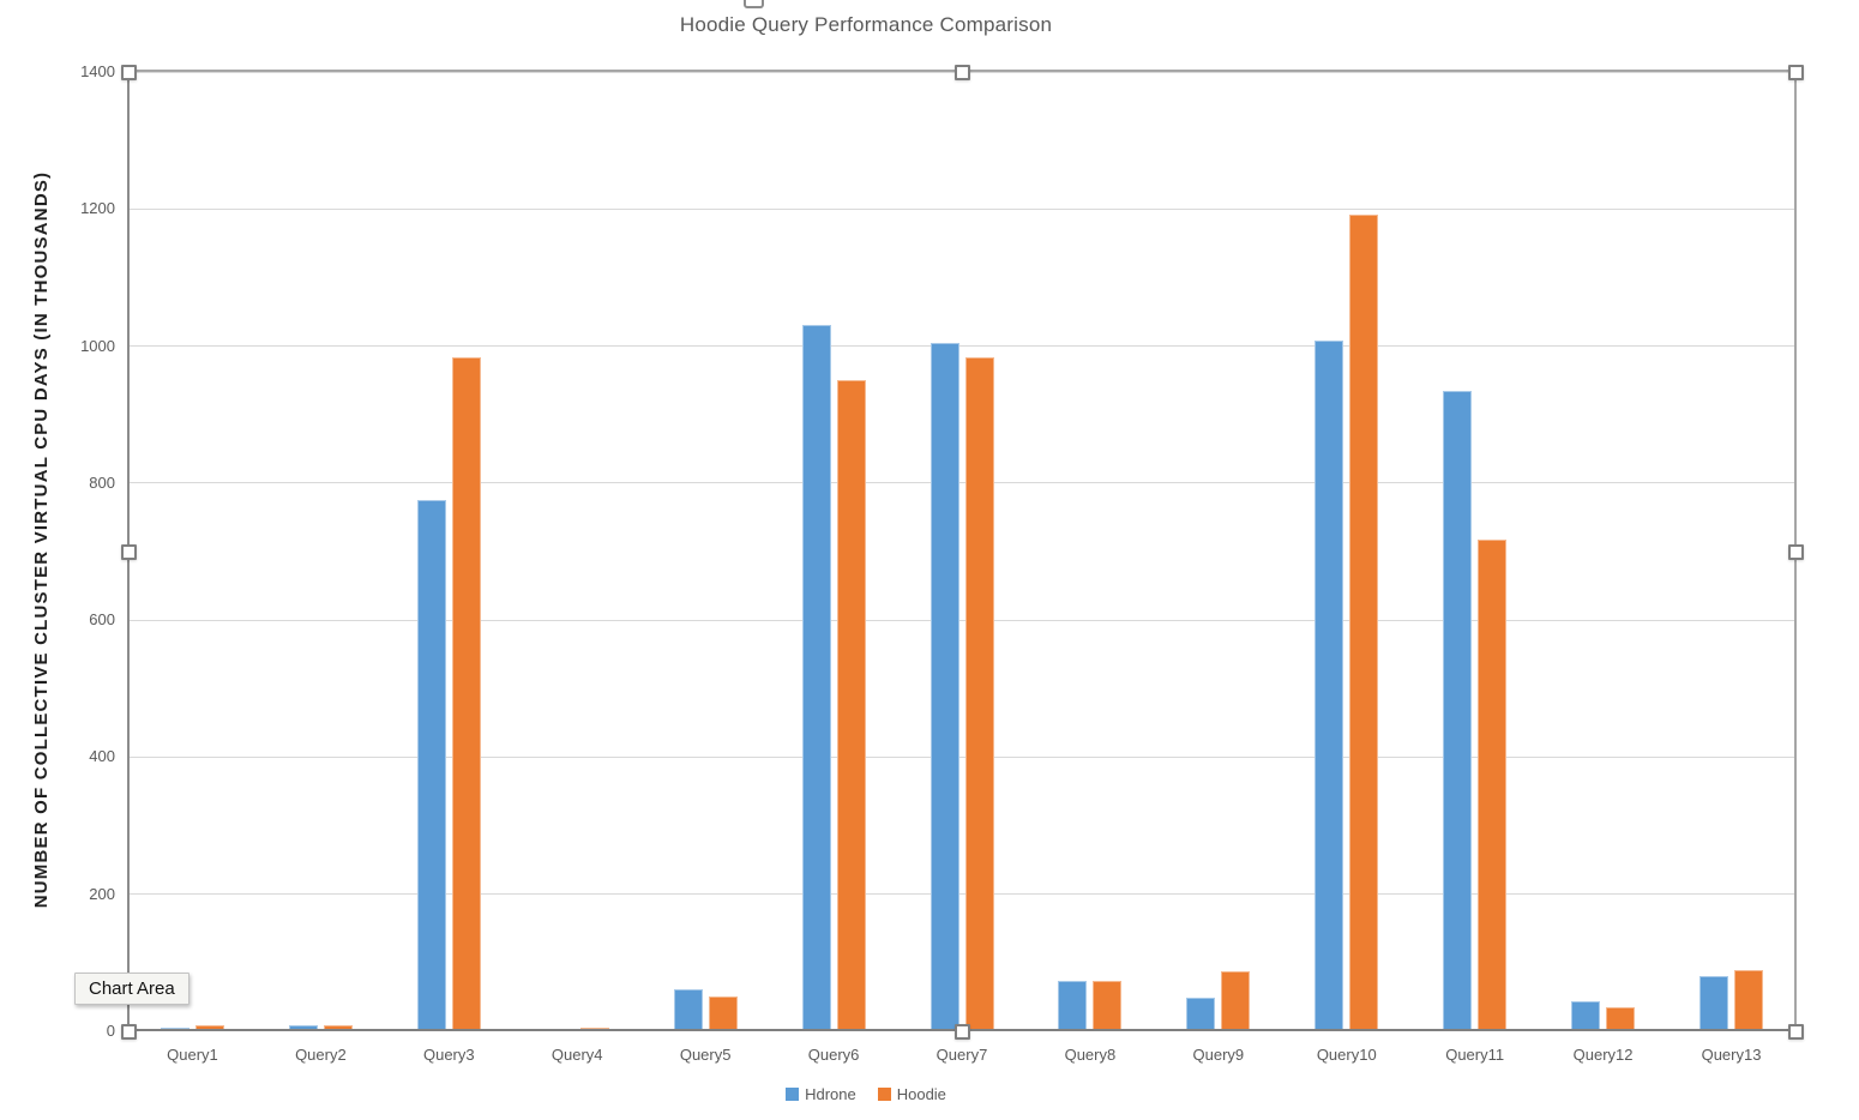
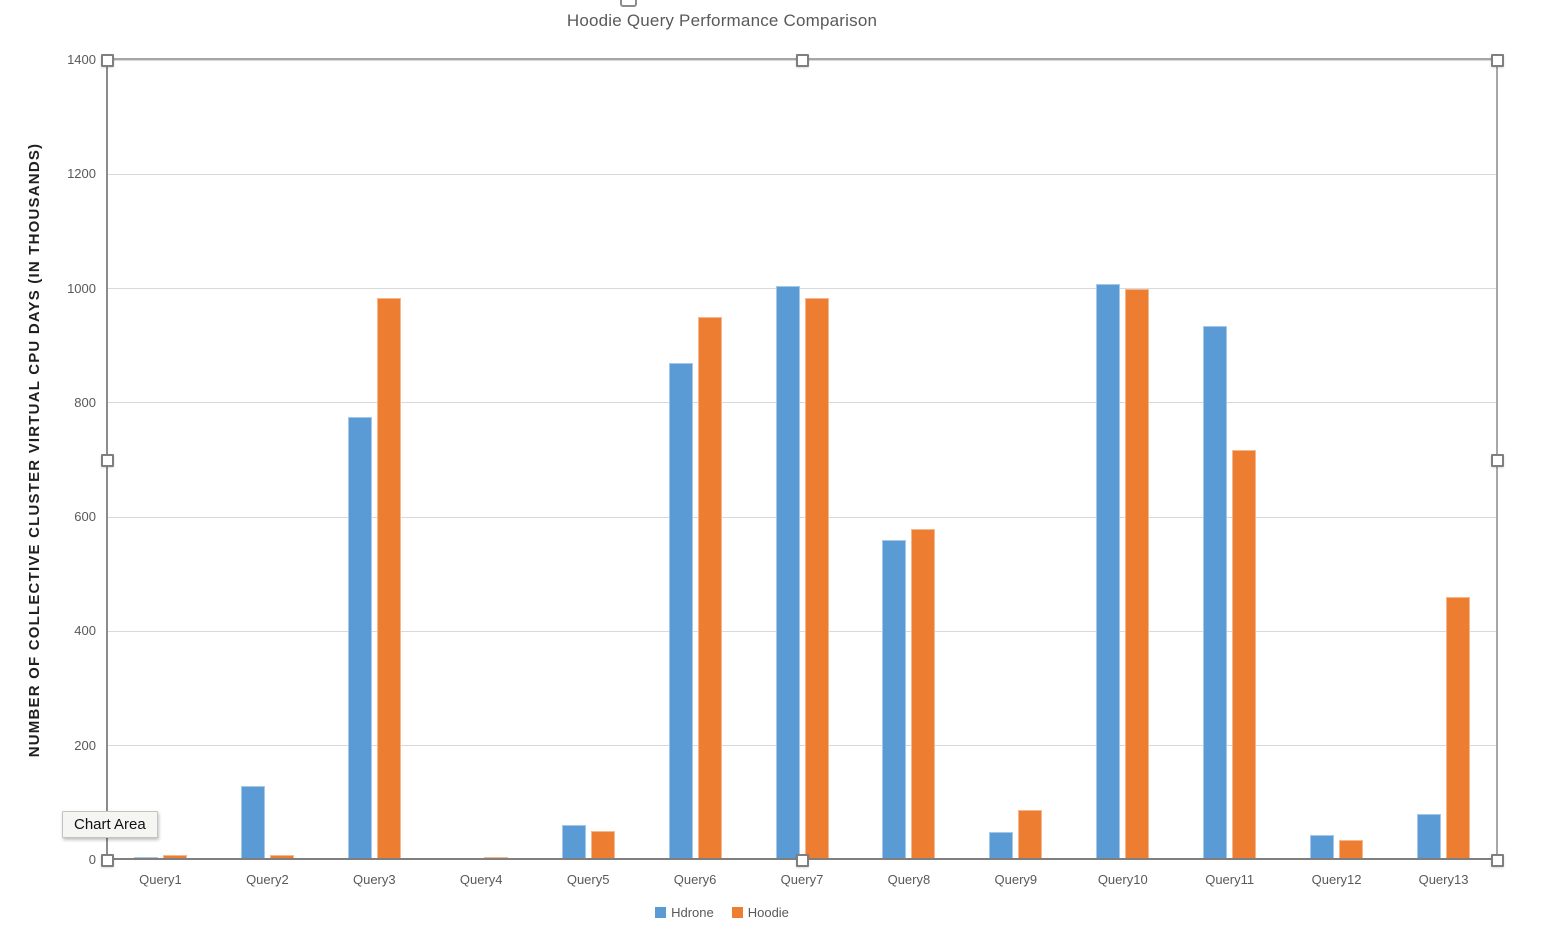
Hdrone/Query2: 10 -> 130
Hdrone/Query6: 1030 -> 870
Hdrone/Query8: 70 -> 560
Hoodie/Query8: 70 -> 580
Hoodie/Query10: 1190 -> 1000
Hoodie/Query13: 90 -> 460
